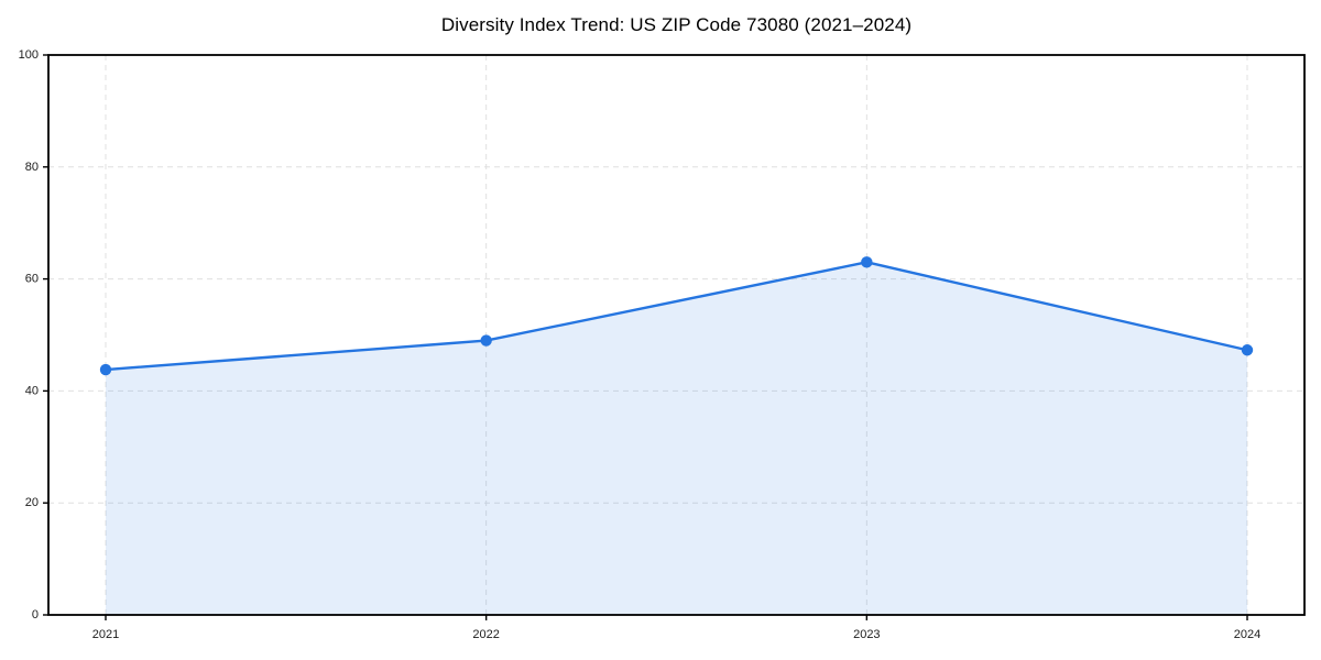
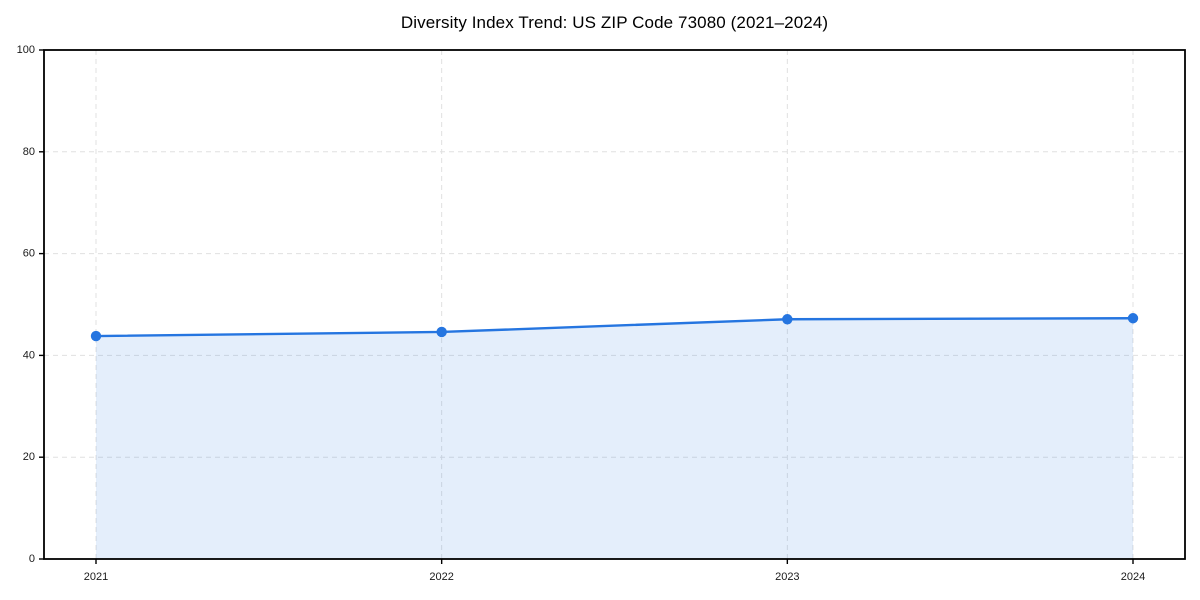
2022: 49 -> 45
2023: 63 -> 47
